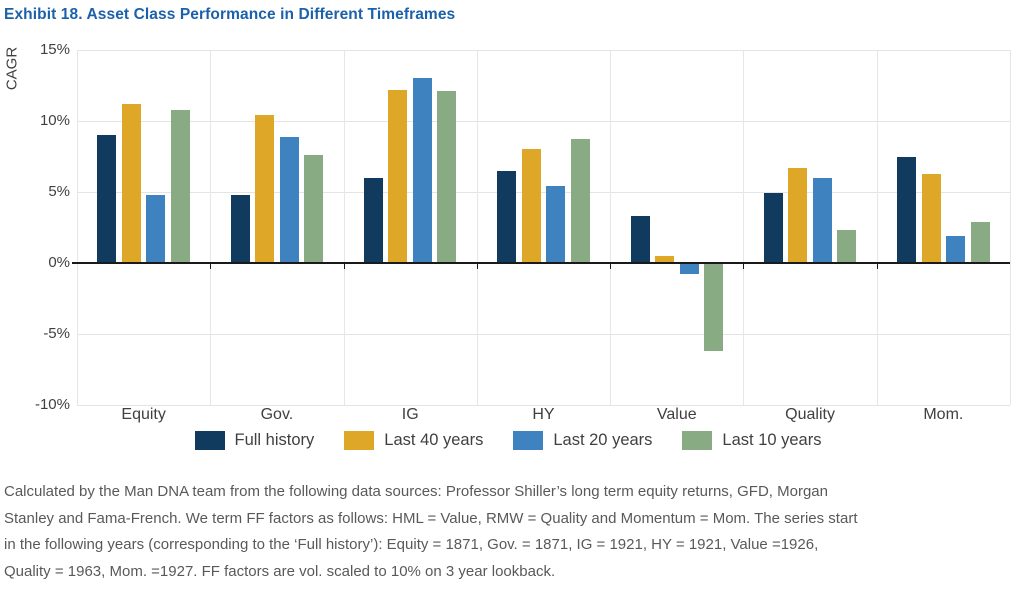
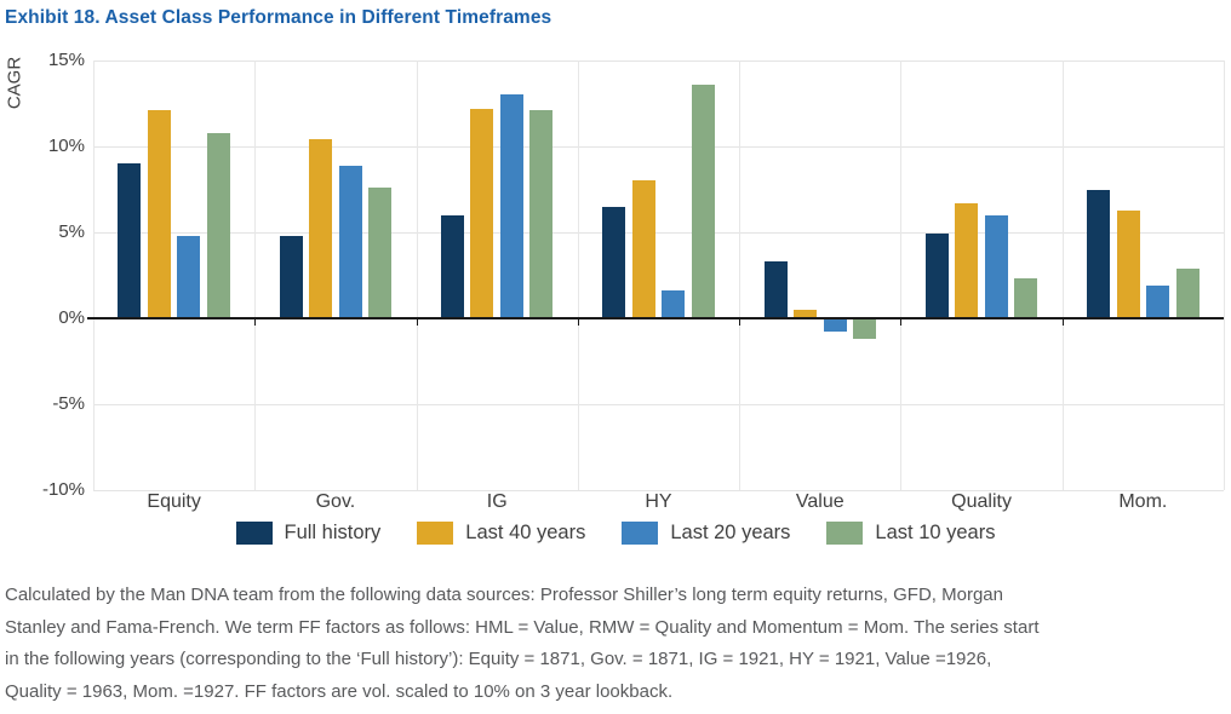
Last 40 years/Equity: 11.2% -> 12.1%
Last 20 years/HY: 5.4% -> 1.6%
Last 10 years/HY: 8.7% -> 13.6%
Last 10 years/Value: -6.2% -> -1.2%
